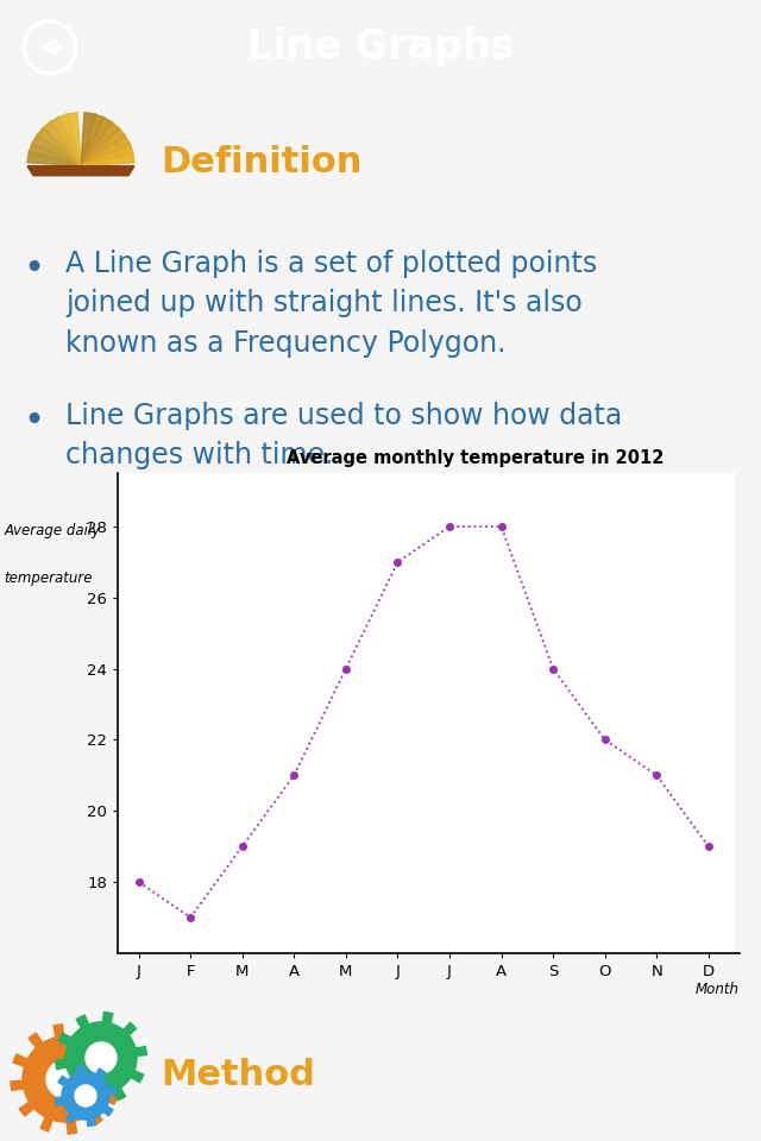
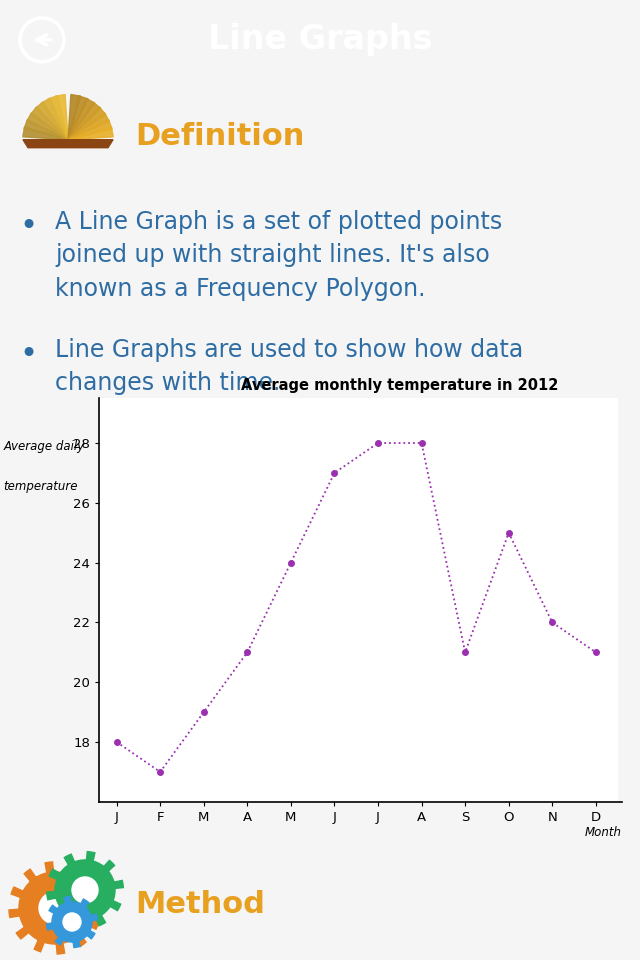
S: 24 -> 21
O: 22 -> 25
N: 21 -> 22
D: 19 -> 21
